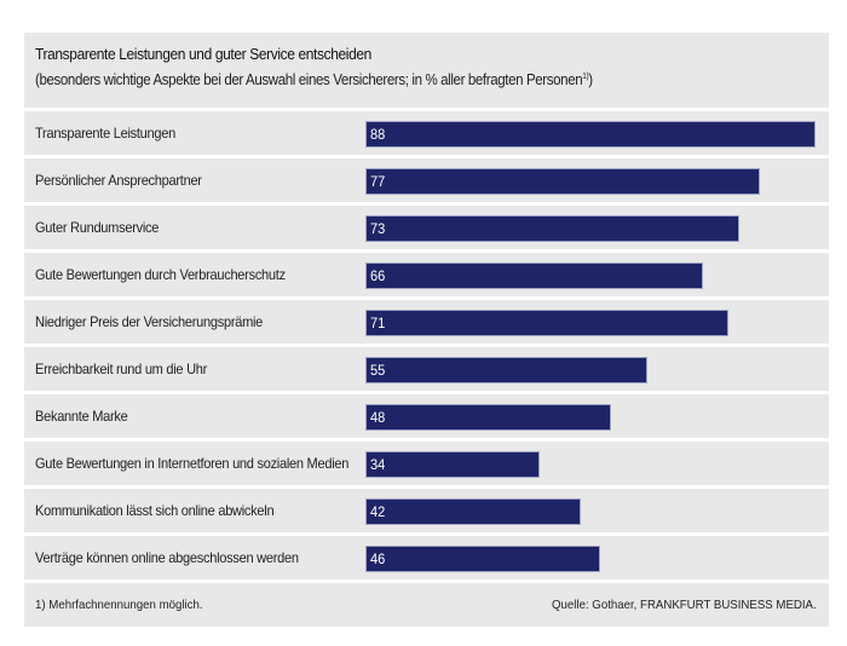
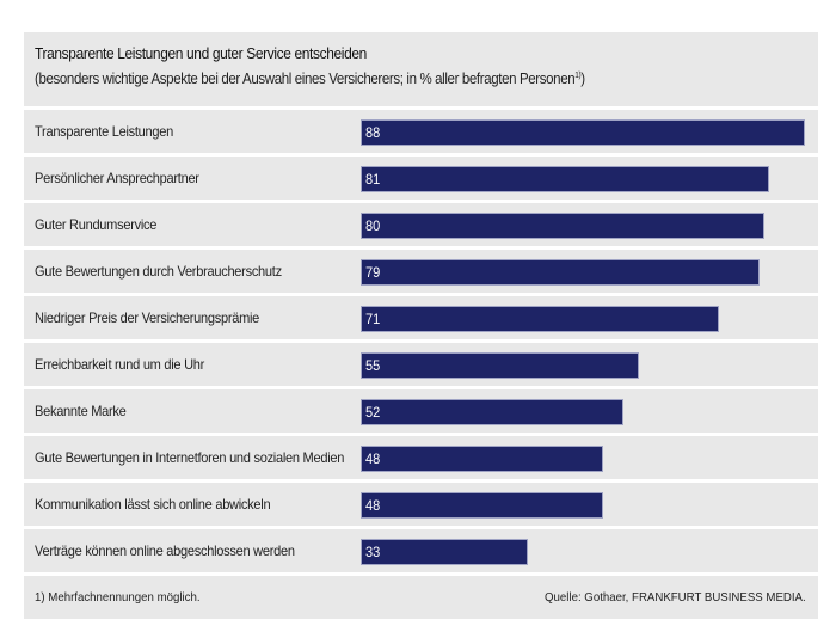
Persönlicher Ansprechpartner: 77 -> 81
Guter Rundumservice: 73 -> 80
Gute Bewertungen durch Verbraucherschutz: 66 -> 79
Bekannte Marke: 48 -> 52
Gute Bewertungen in Internetforen und sozialen Medien: 34 -> 48
Kommunikation lässt sich online abwickeln: 42 -> 48
Verträge können online abgeschlossen werden: 46 -> 33
